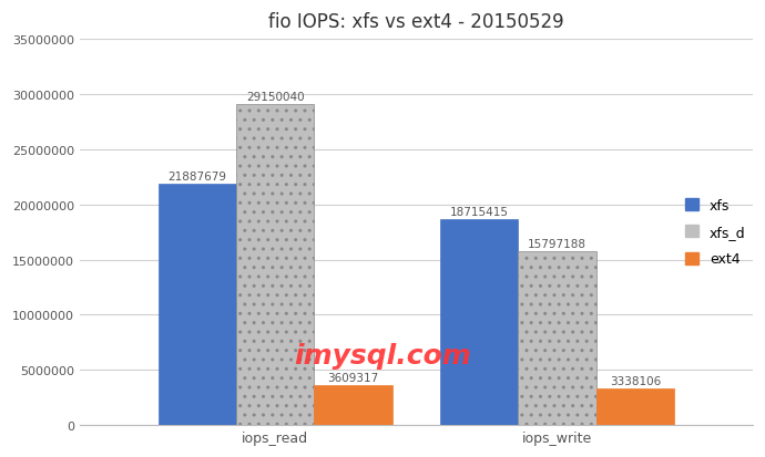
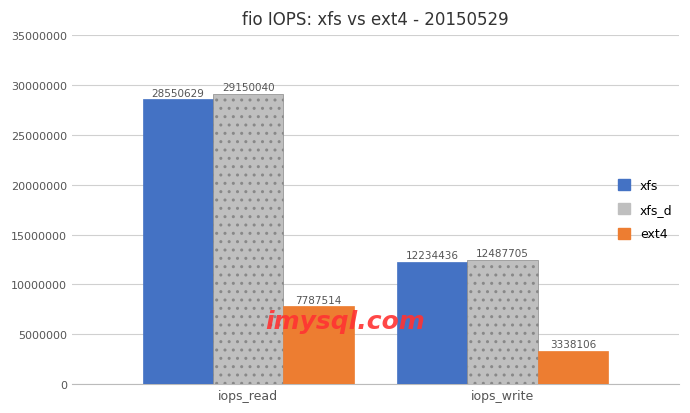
xfs/iops_read: 21887679 -> 28550629
ext4/iops_read: 3609317 -> 7787514
xfs/iops_write: 18715415 -> 12234436
xfs_d/iops_write: 15797188 -> 12487705
